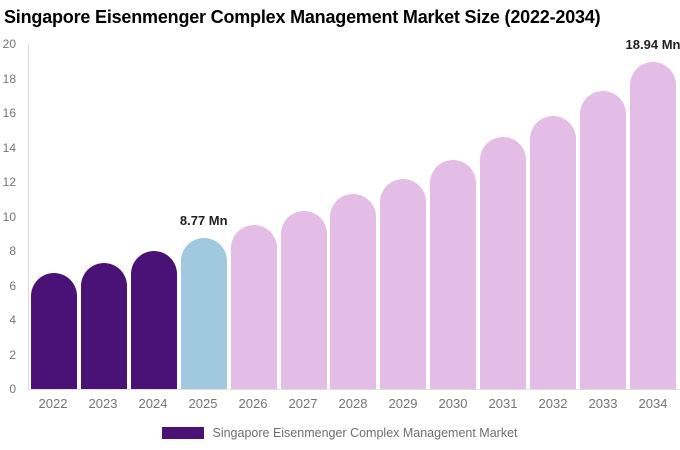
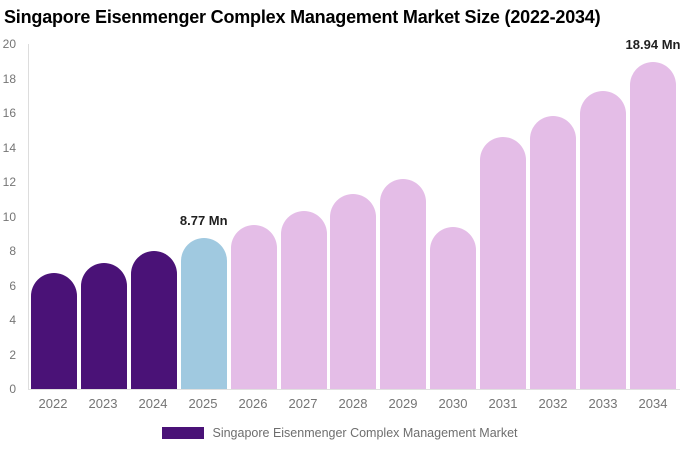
2030: 13.3 -> 9.4
